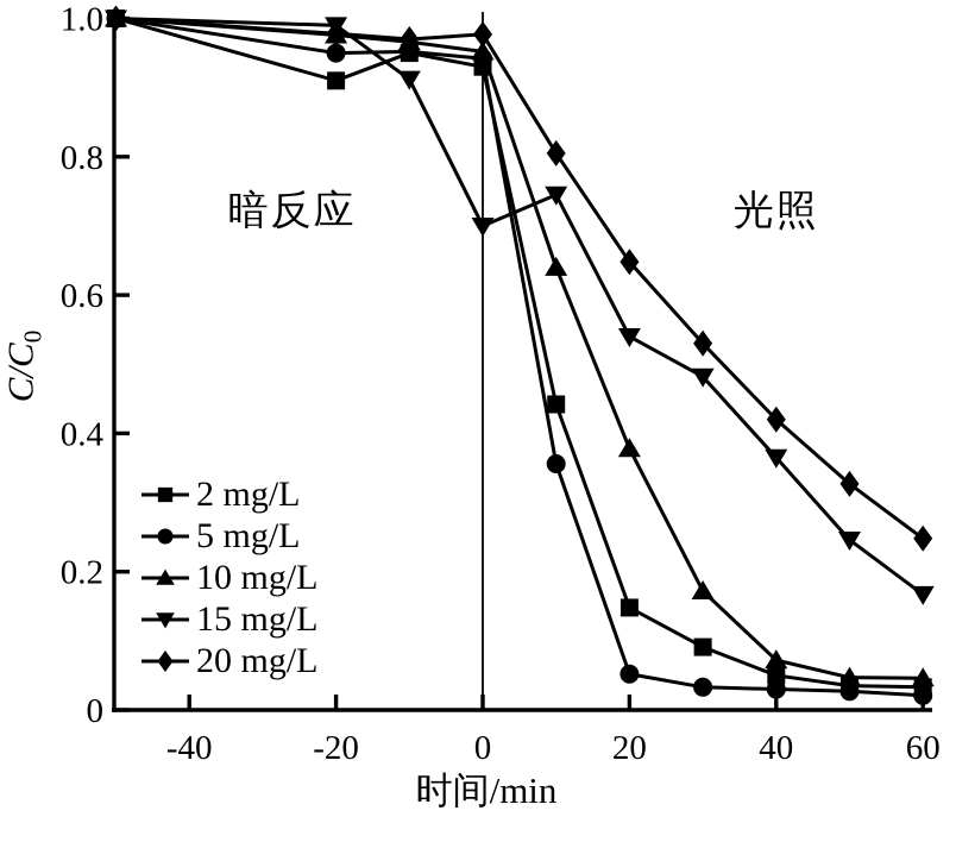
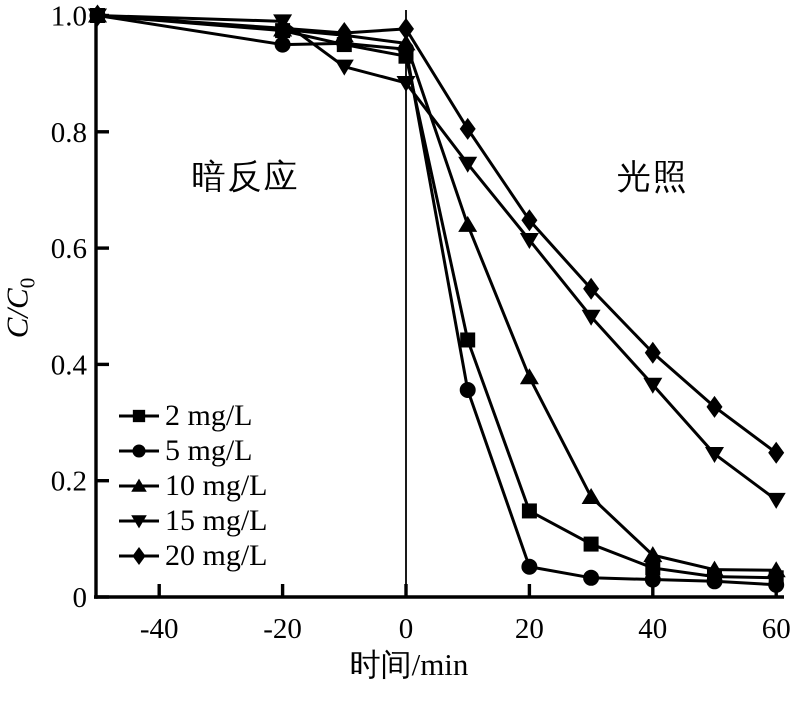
2 mg/L/-20: 0.91 -> 0.97
15 mg/L/0: 0.70 -> 0.88
15 mg/L/20: 0.54 -> 0.61
